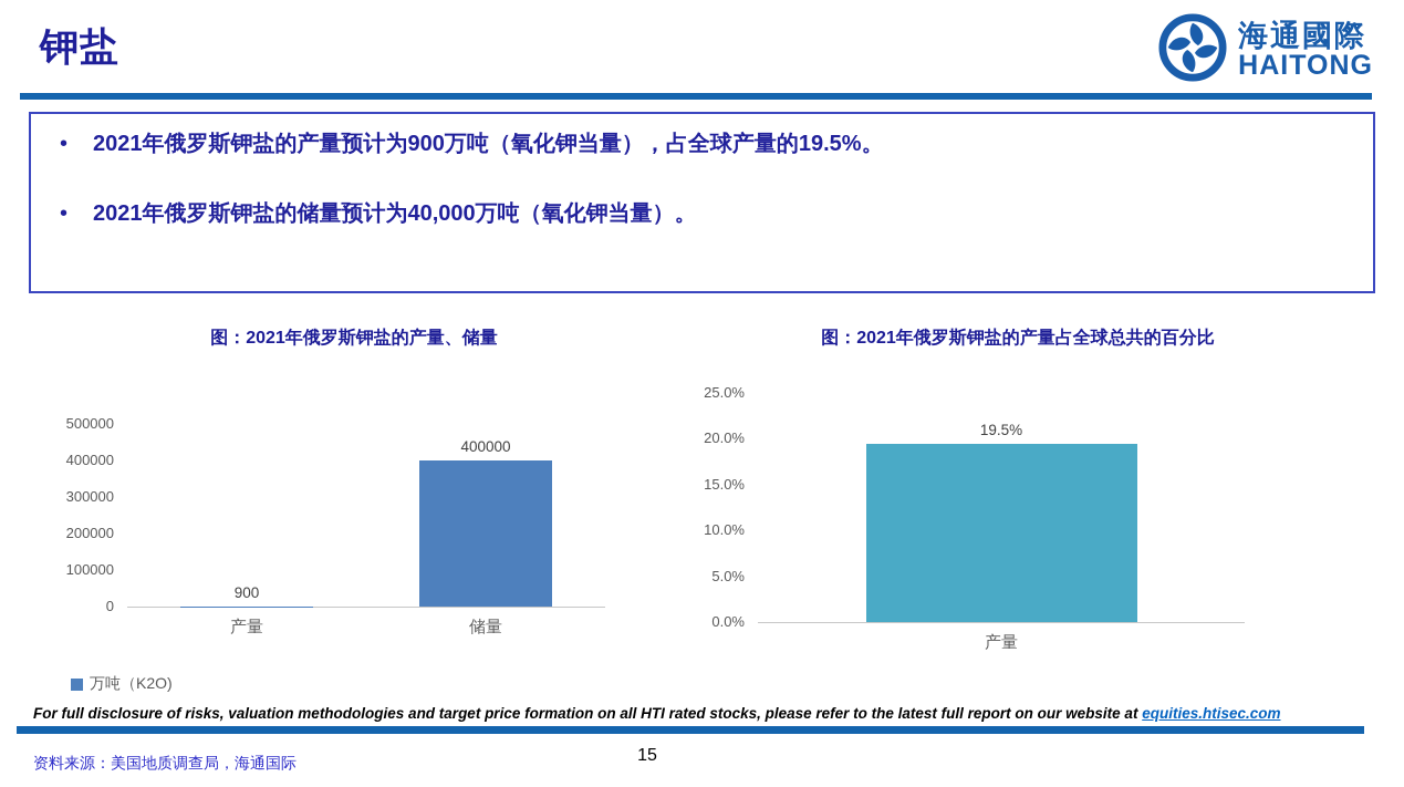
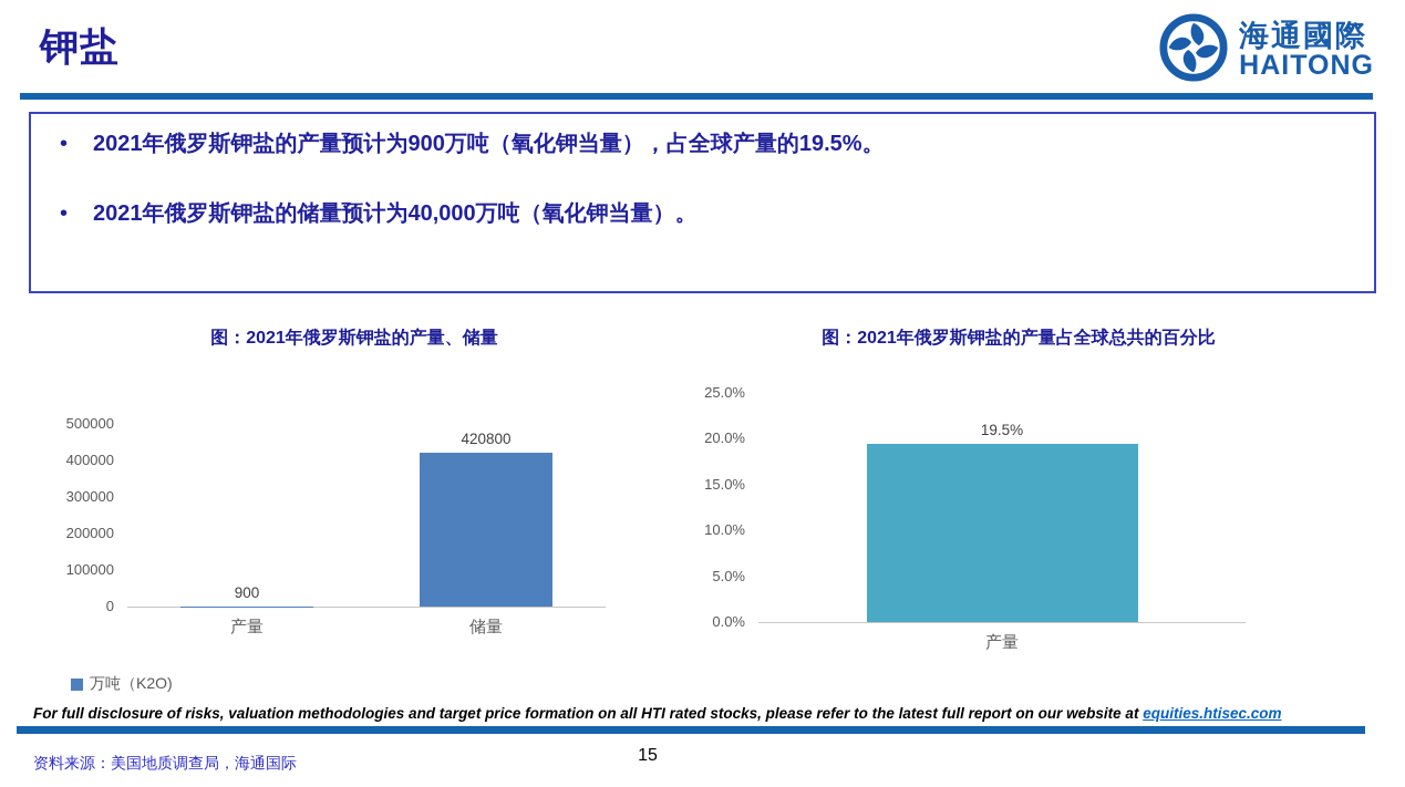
图：2021年俄罗斯钾盐的产量、储量/储量: 400000 -> 420800
